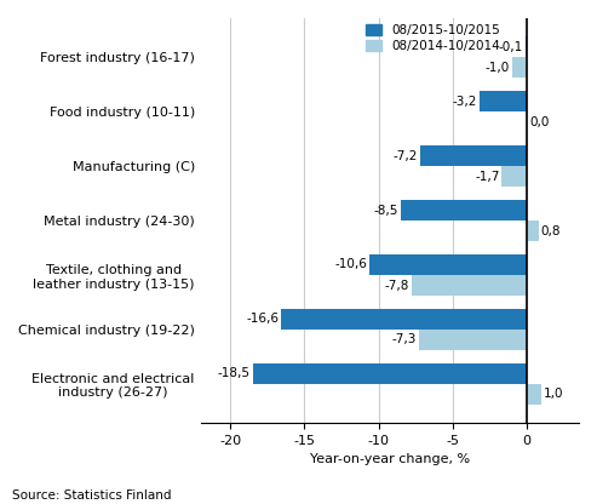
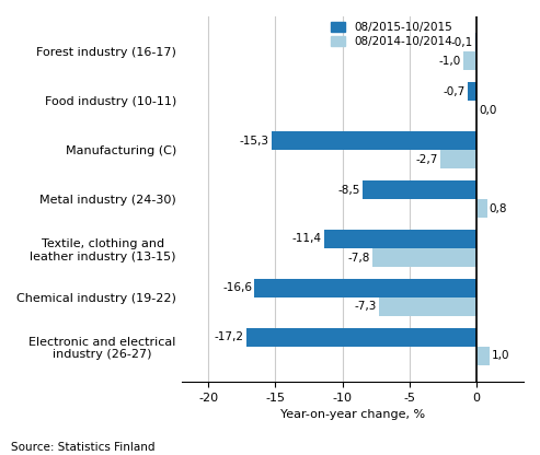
08/2015-10/2015/Food industry (10-11): -3,2 -> -0,7
08/2015-10/2015/Manufacturing (C): -7,2 -> -15,3
08/2014-10/2014/Manufacturing (C): -1,7 -> -2,7
08/2015-10/2015/Textile, clothing and leather industry (13-15): -10,6 -> -11,4
08/2015-10/2015/Electronic and electrical industry (26-27): -18,5 -> -17,2
